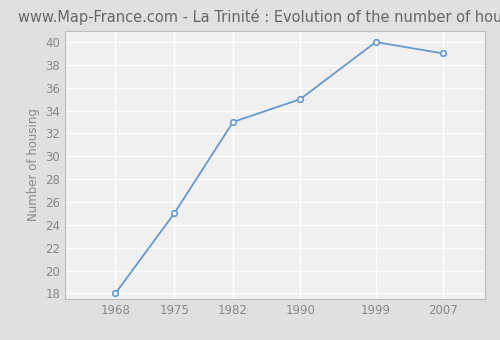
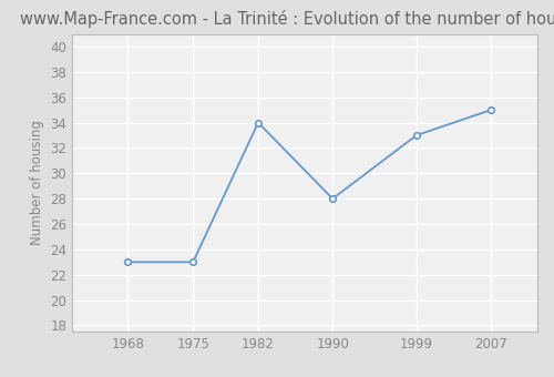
1968: 18 -> 23
1975: 25 -> 23
1982: 33 -> 34
1990: 35 -> 28
1999: 40 -> 33
2007: 39 -> 35
